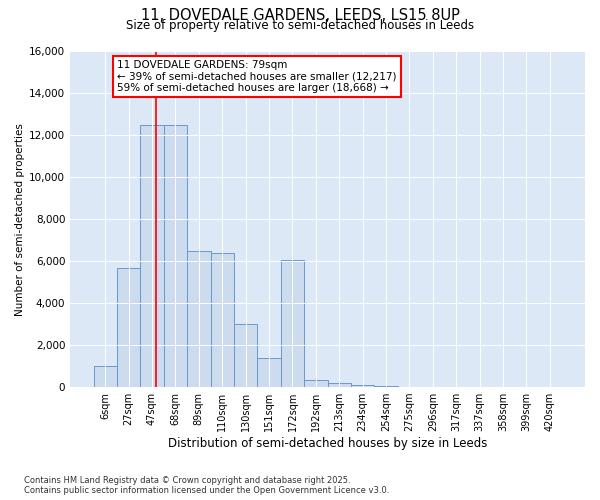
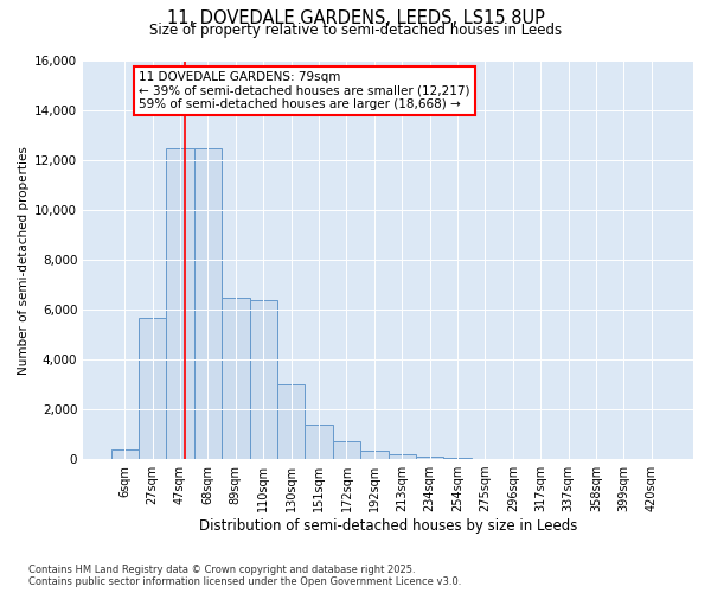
6sqm: 1,000 -> 400
172sqm: 6,050 -> 700
